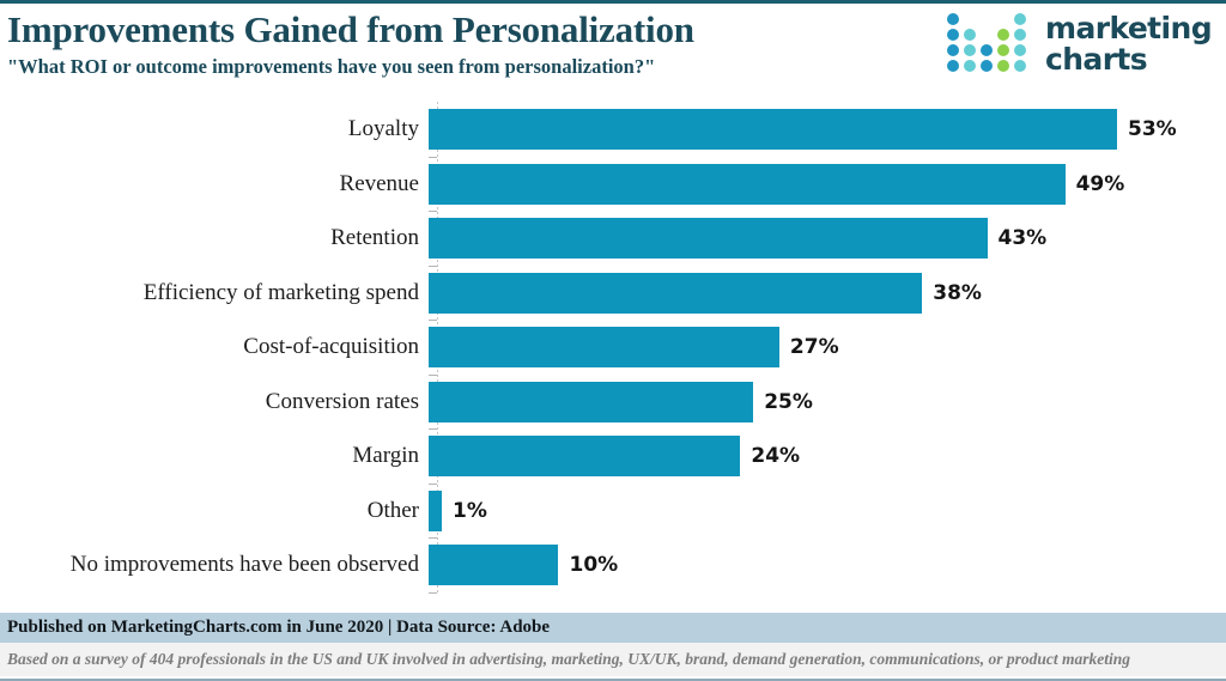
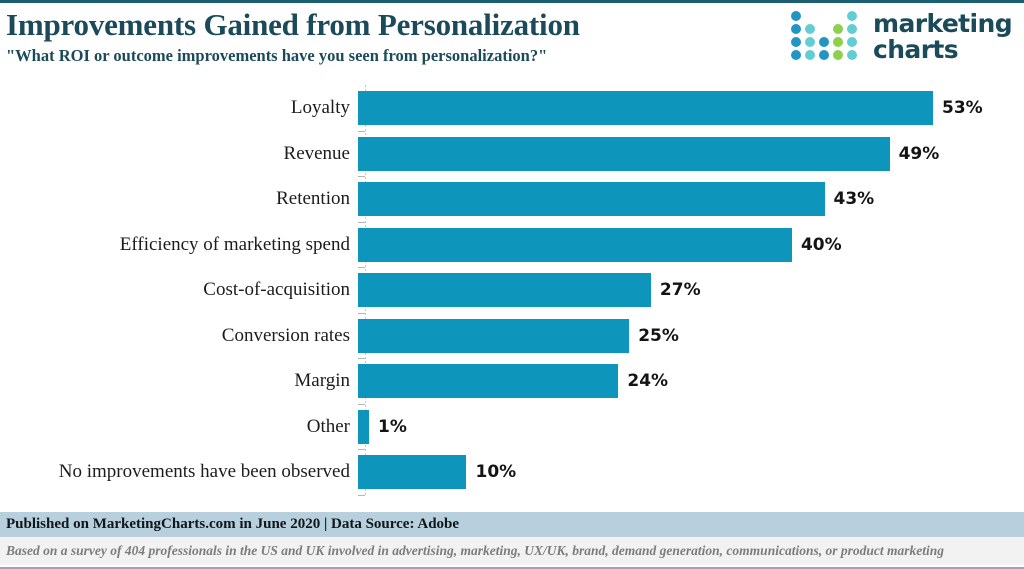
Efficiency of marketing spend: 38% -> 40%
